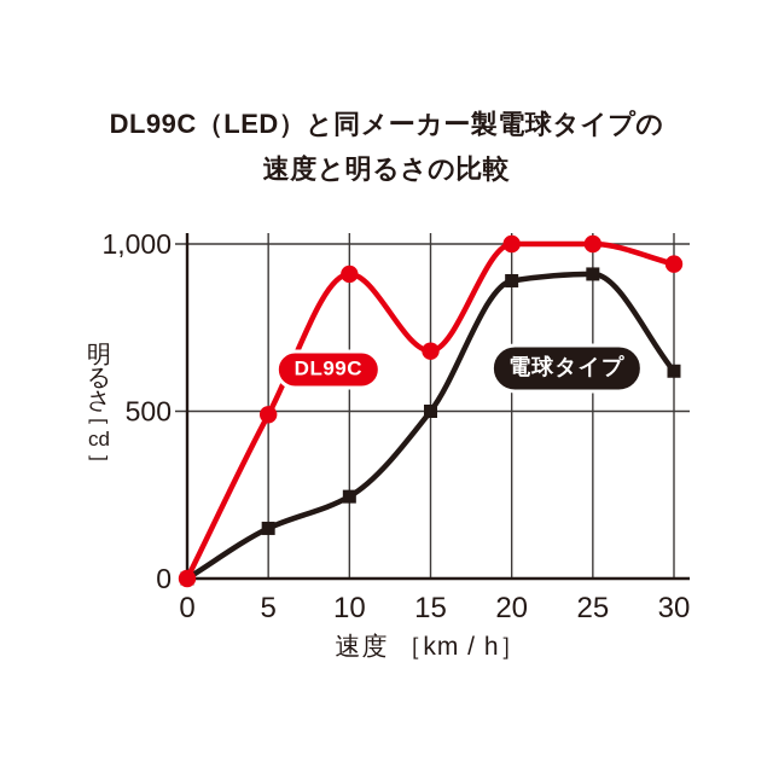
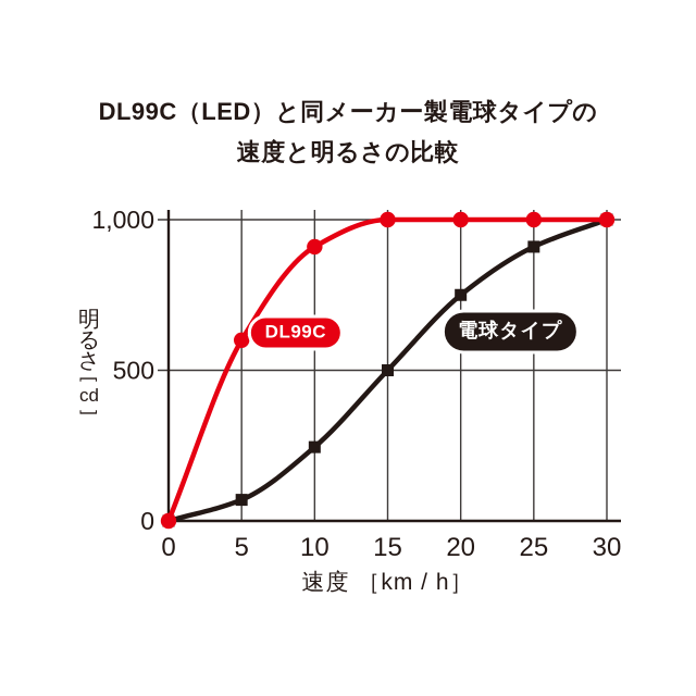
DL99C/5: 490 -> 600
電球タイプ/5: 150 -> 70
DL99C/15: 680 -> 1000
電球タイプ/20: 890 -> 750
DL99C/30: 940 -> 1000
電球タイプ/30: 620 -> 1000
